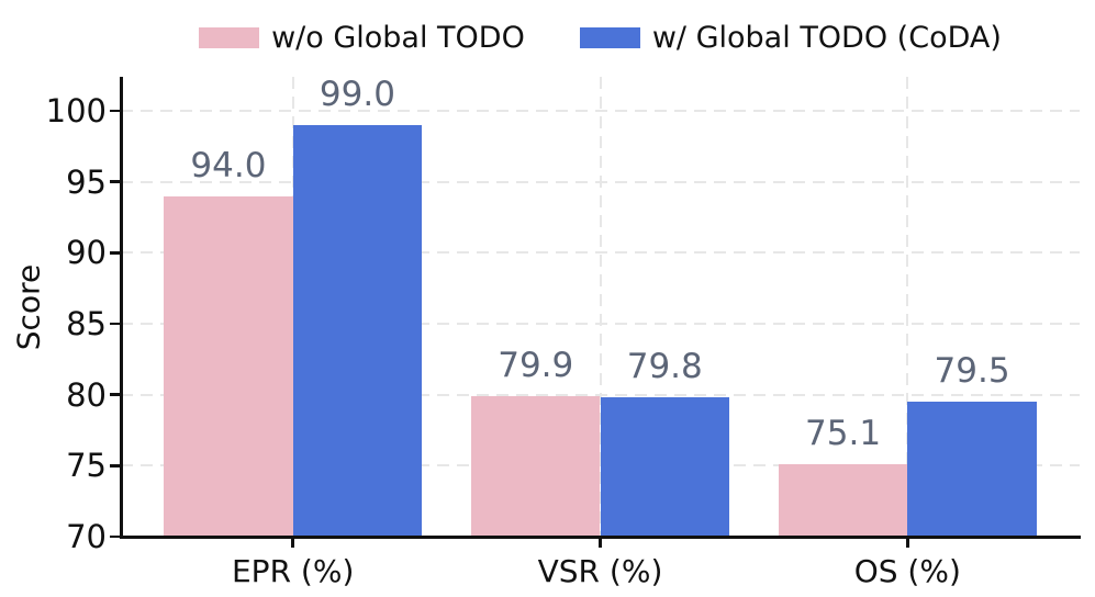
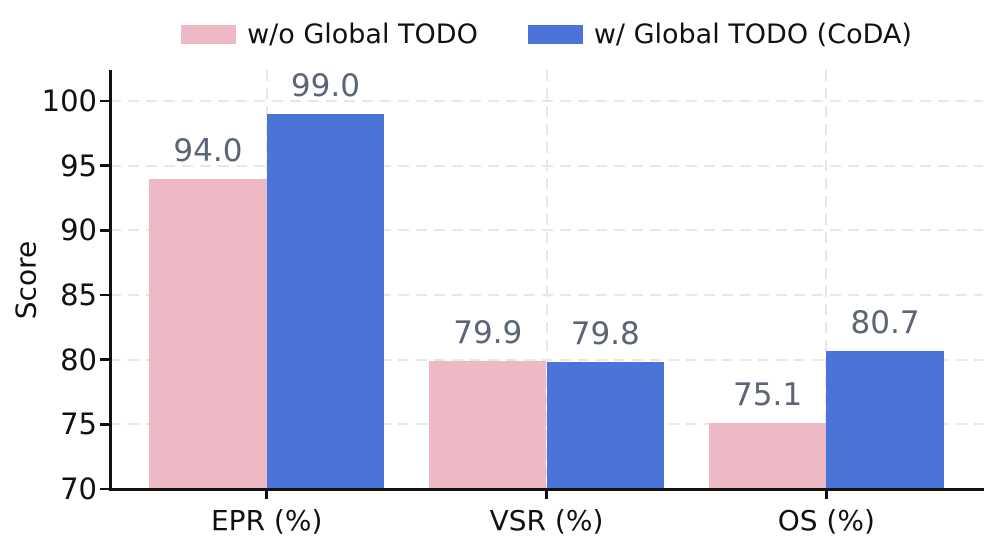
w/ Global TODO (CoDA)/OS (%): 79.5 -> 80.7
